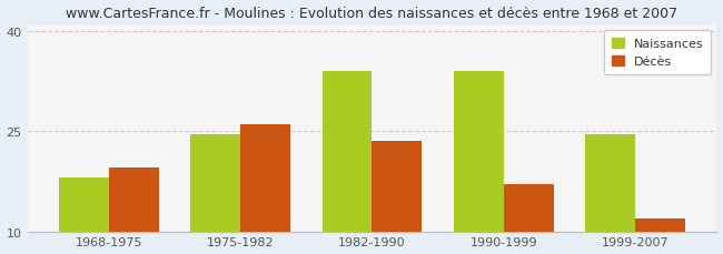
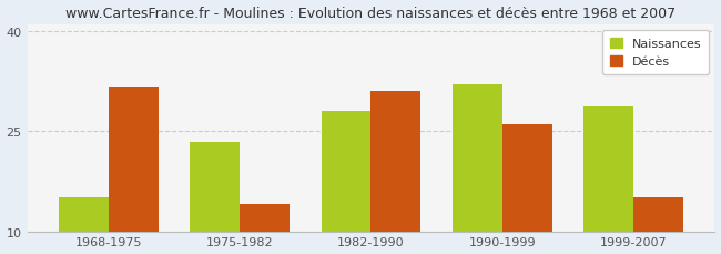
Naissances/1968-1975: 18.0 -> 15.0
Décès/1968-1975: 19.5 -> 31.6
Naissances/1975-1982: 24.5 -> 23.4
Décès/1975-1982: 26.0 -> 14.0
Naissances/1982-1990: 34.0 -> 28.0
Décès/1982-1990: 23.5 -> 31.0
Naissances/1990-1999: 34.0 -> 32.0
Décès/1990-1999: 17.0 -> 26.0
Naissances/1999-2007: 24.5 -> 28.6
Décès/1999-2007: 12.0 -> 15.0
